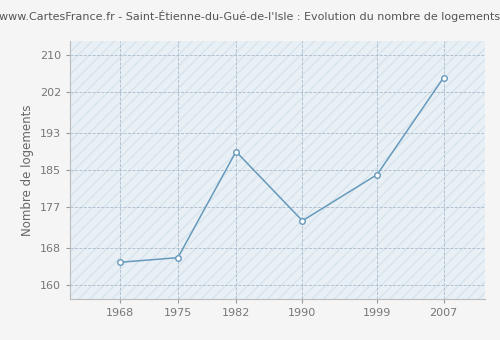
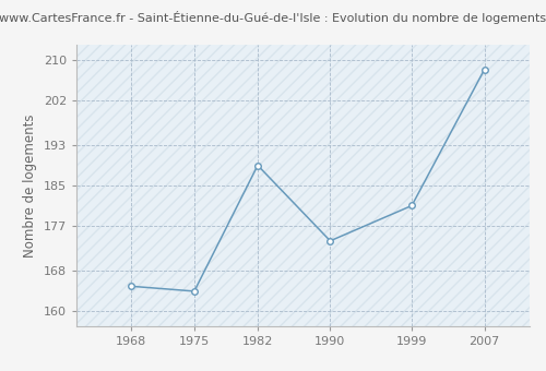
1975: 166 -> 164
1999: 184 -> 181
2007: 205 -> 208
